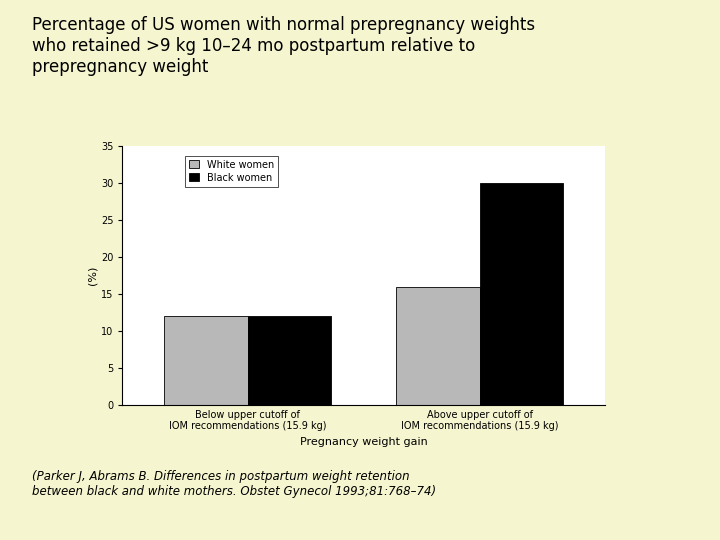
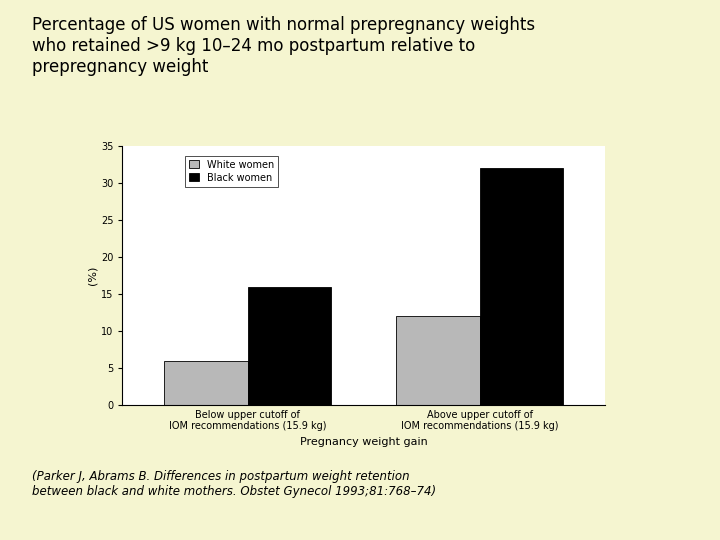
White women/Below upper cutoff of IOM recommendations (15.9 kg): 12 -> 6
Black women/Below upper cutoff of IOM recommendations (15.9 kg): 12 -> 16
White women/Above upper cutoff of IOM recommendations (15.9 kg): 16 -> 12
Black women/Above upper cutoff of IOM recommendations (15.9 kg): 30 -> 32
